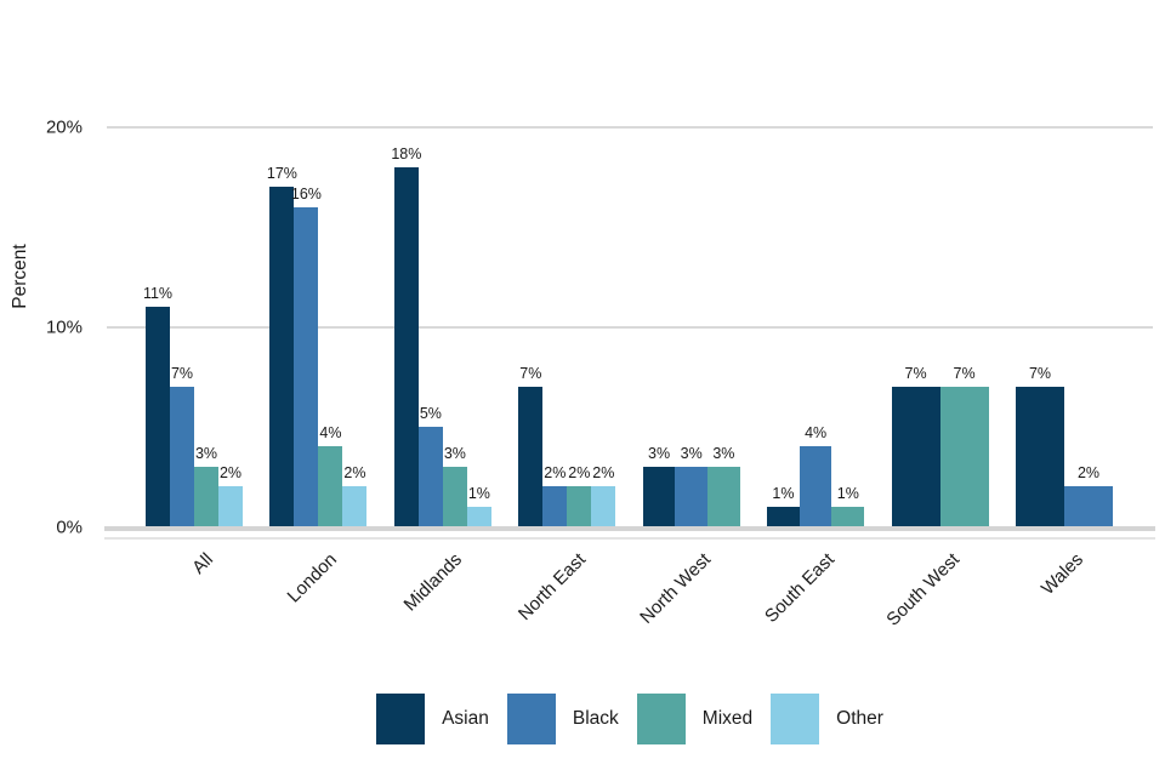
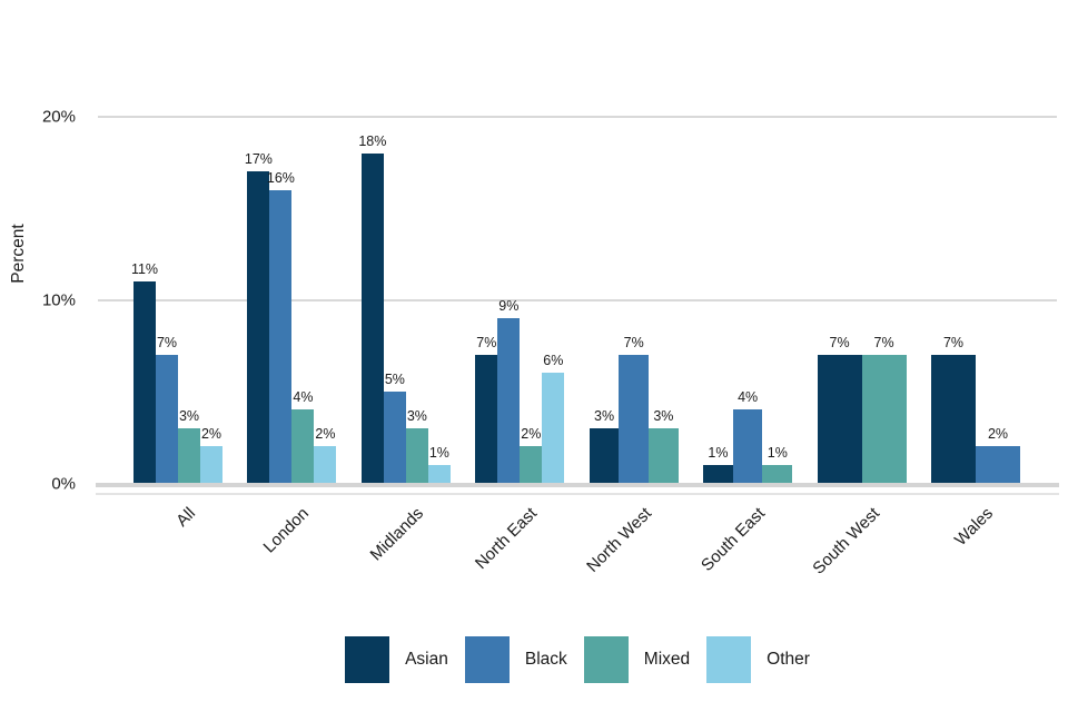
Black/North East: 2% -> 9%
Other/North East: 2% -> 6%
Black/North West: 3% -> 7%
